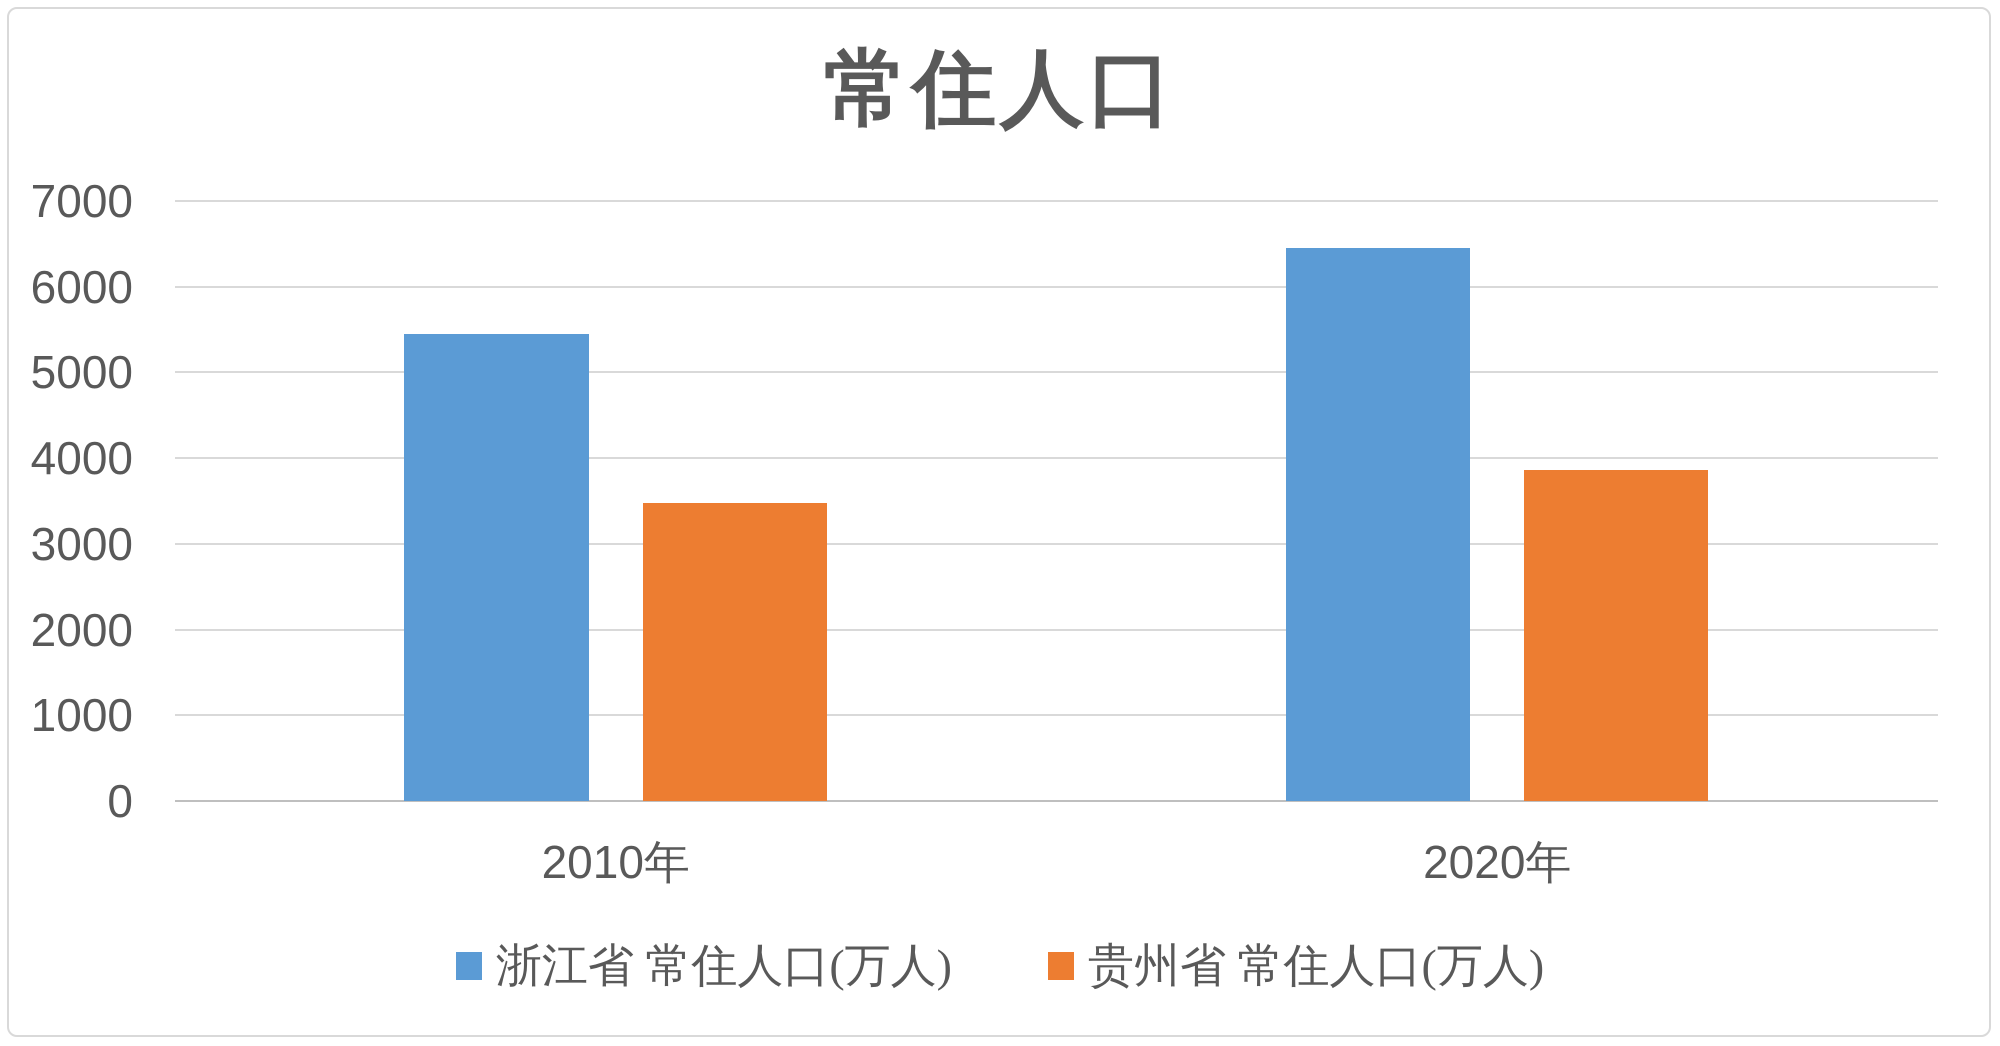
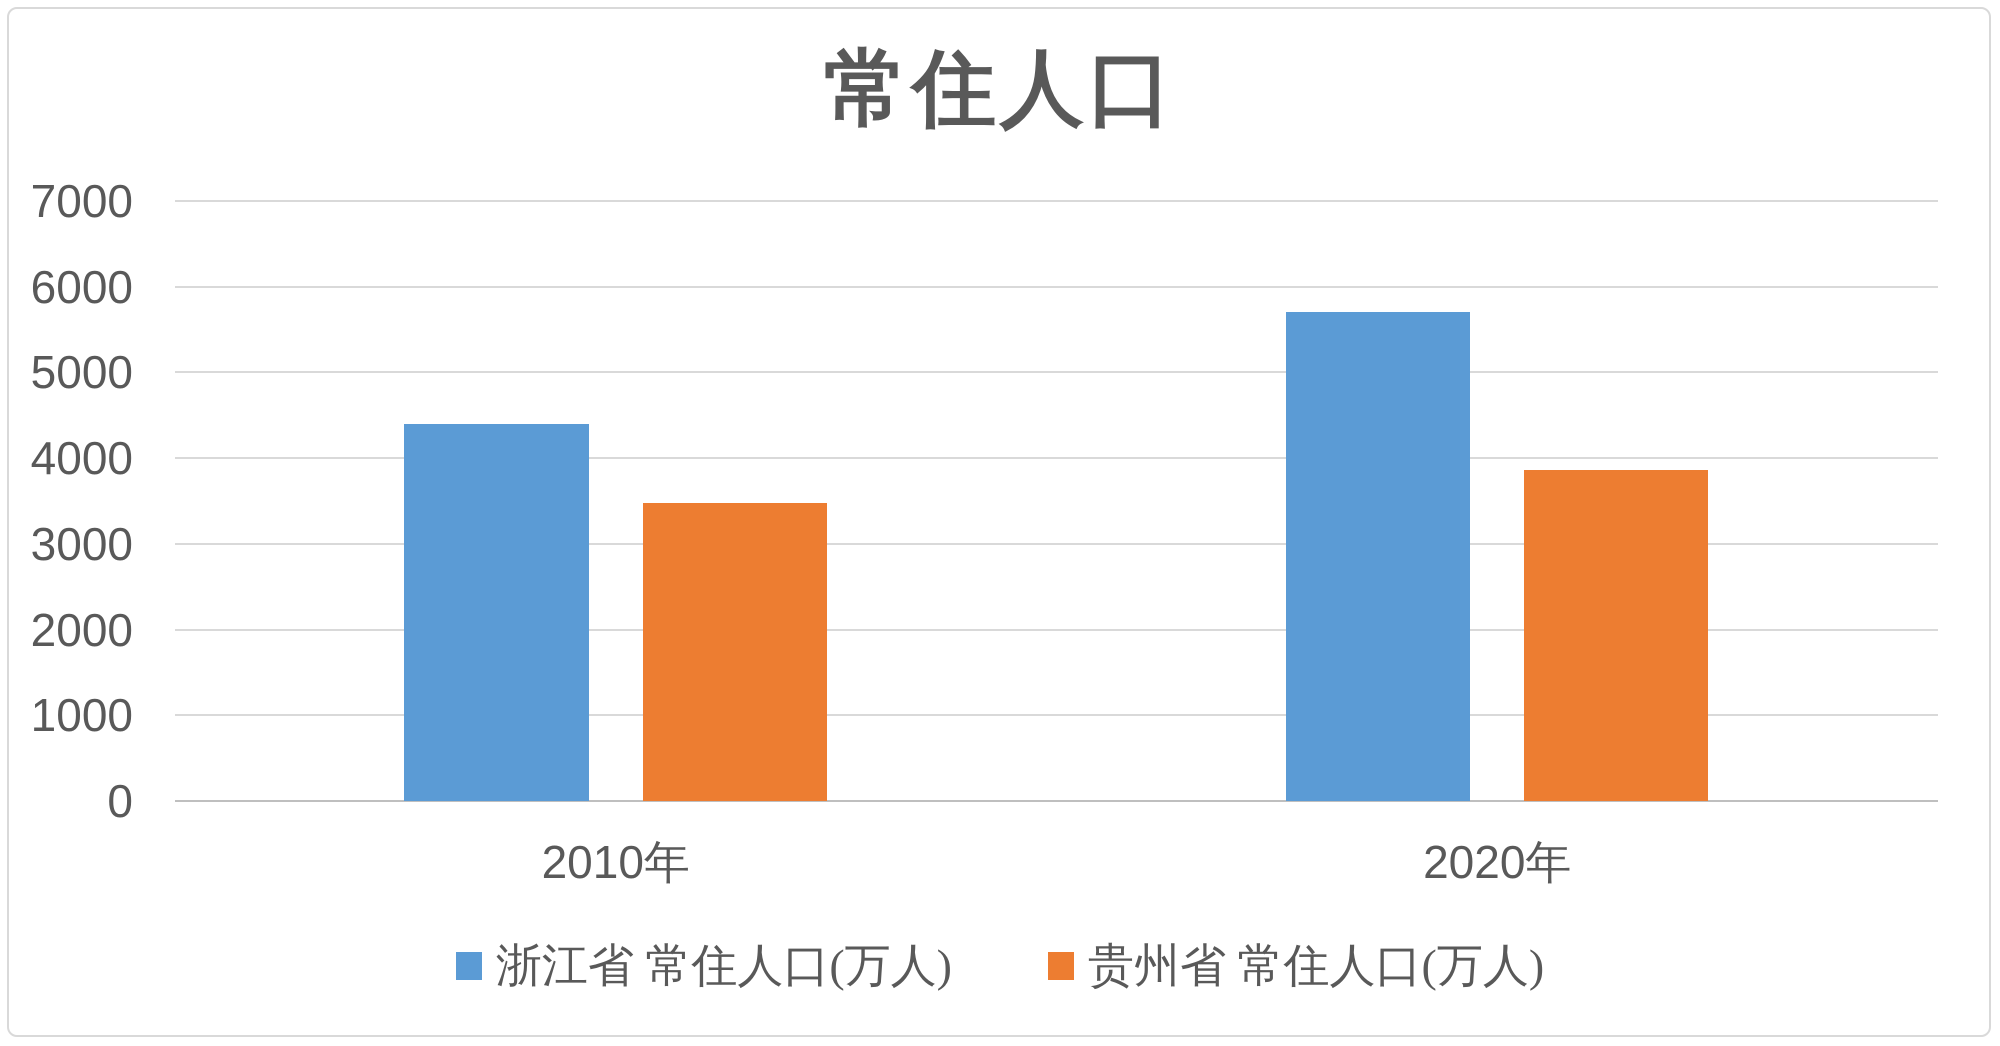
浙江省 常住人口(万人)/2010年: 5400 -> 4400
浙江省 常住人口(万人)/2020年: 6500 -> 5700
